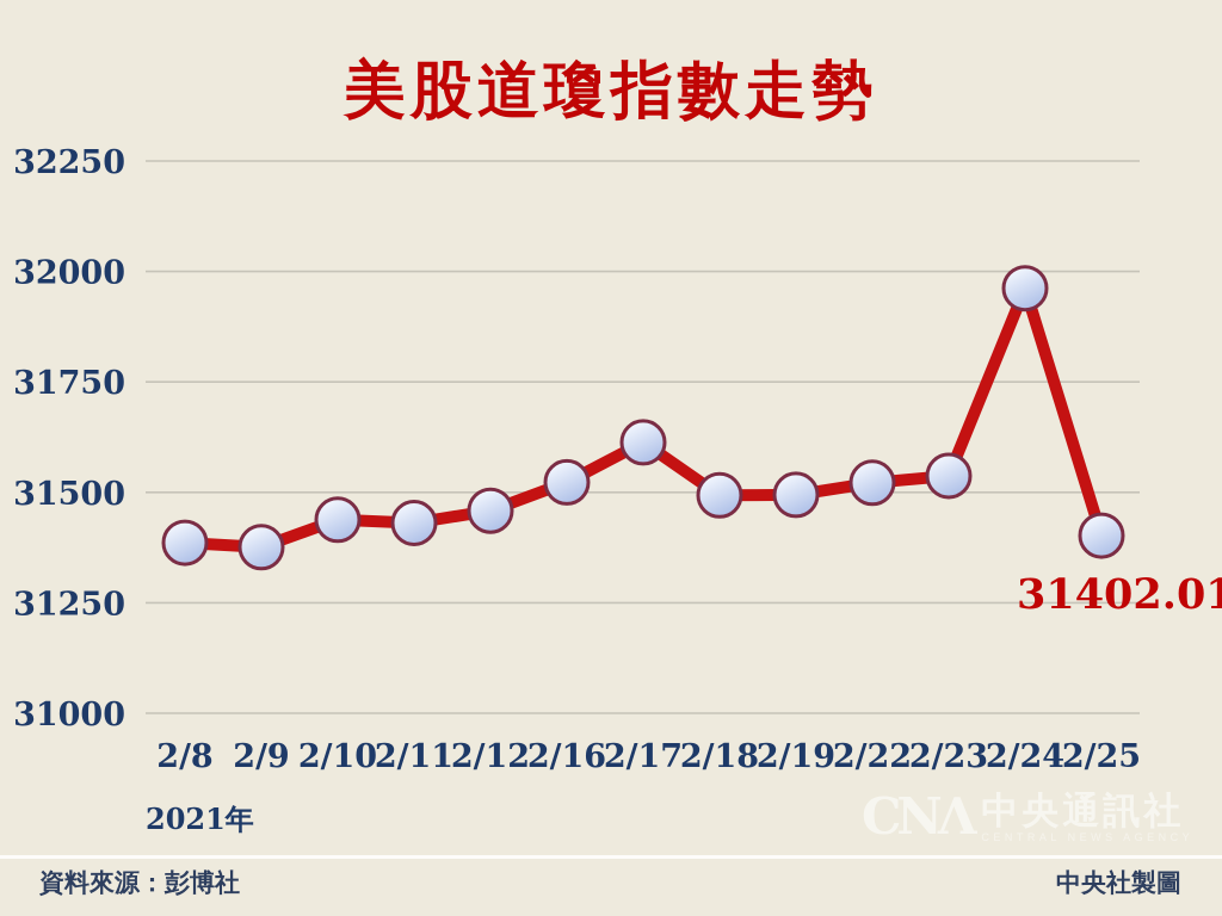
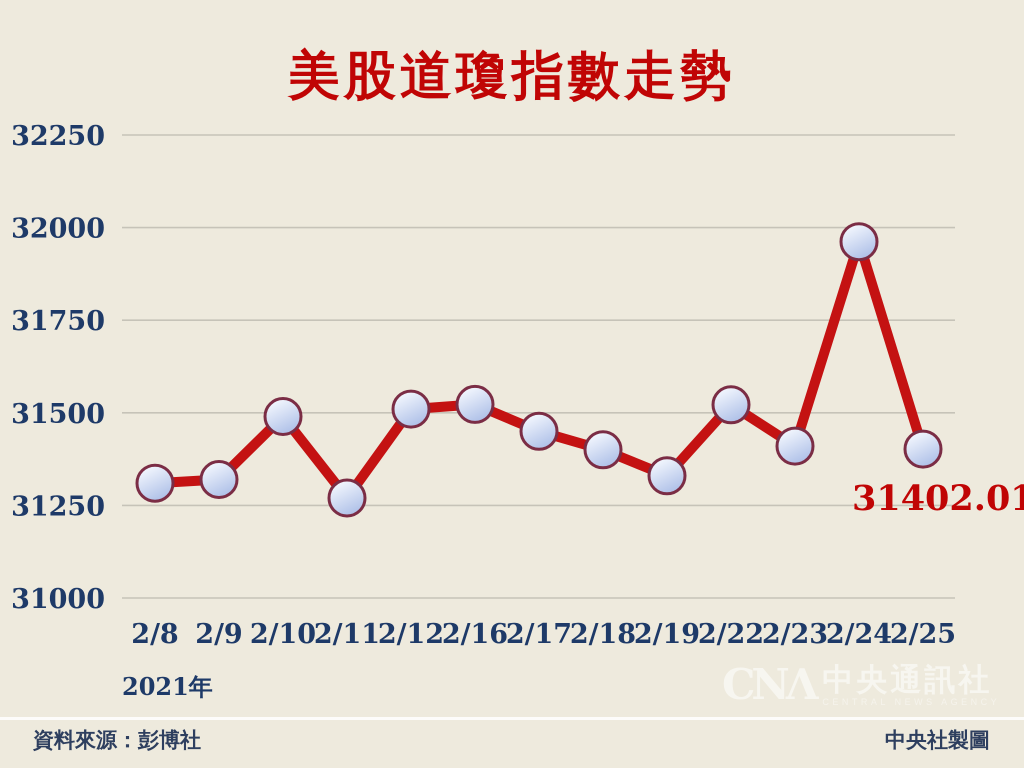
2/8: 31390 -> 31310
2/9: 31380 -> 31320
2/10: 31440 -> 31490
2/11: 31430 -> 31270
2/12: 31460 -> 31510
2/17: 31610 -> 31450
2/18: 31490 -> 31400
2/19: 31490 -> 31330
2/23: 31540 -> 31410
